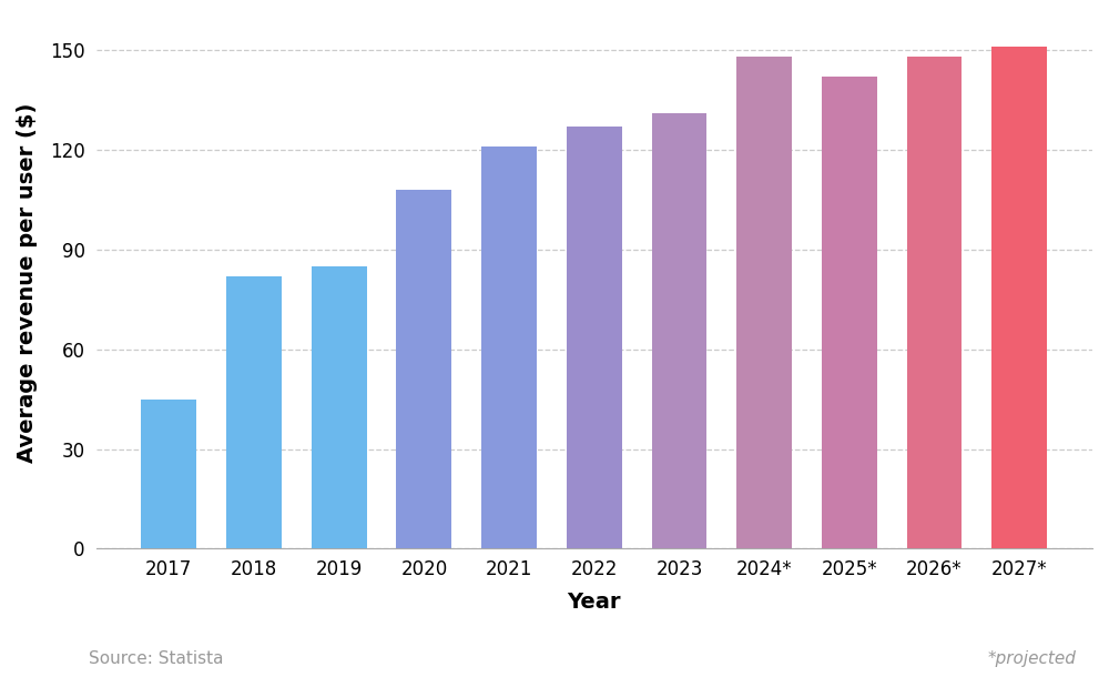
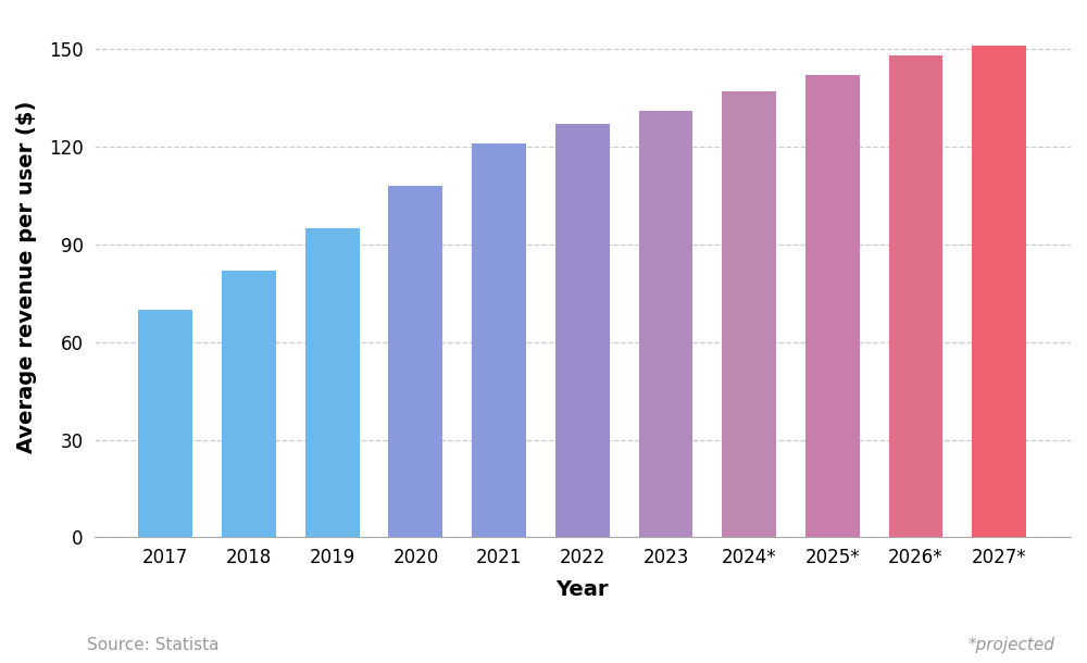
2017: 45 -> 70
2019: 85 -> 95
2024*: 148 -> 137
